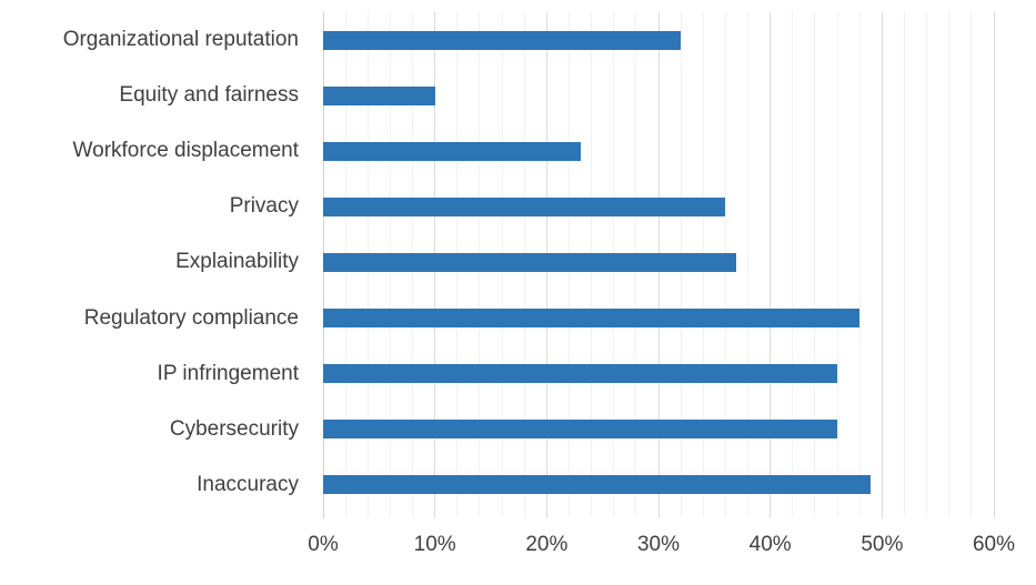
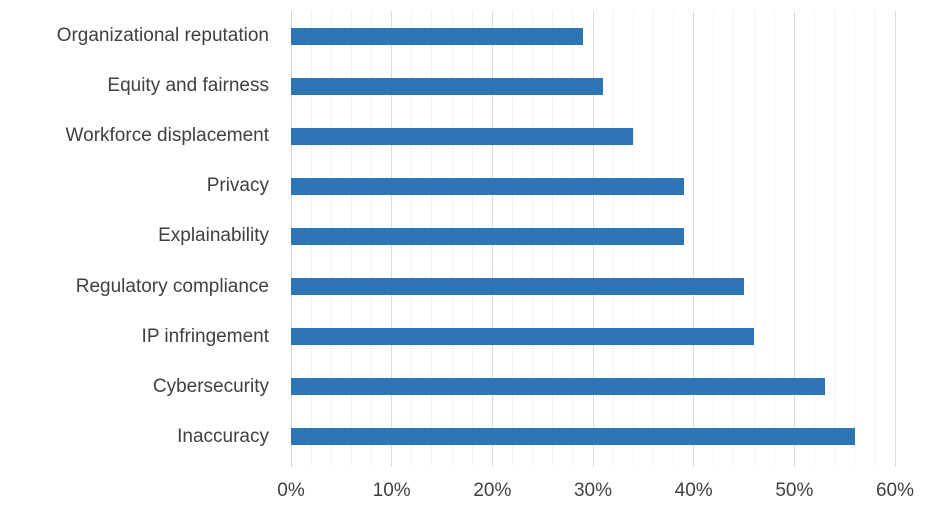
Organizational reputation: 32% -> 29%
Equity and fairness: 10% -> 31%
Workforce displacement: 23% -> 34%
Privacy: 36% -> 39%
Explainability: 37% -> 39%
Regulatory compliance: 48% -> 45%
Cybersecurity: 46% -> 53%
Inaccuracy: 49% -> 56%
